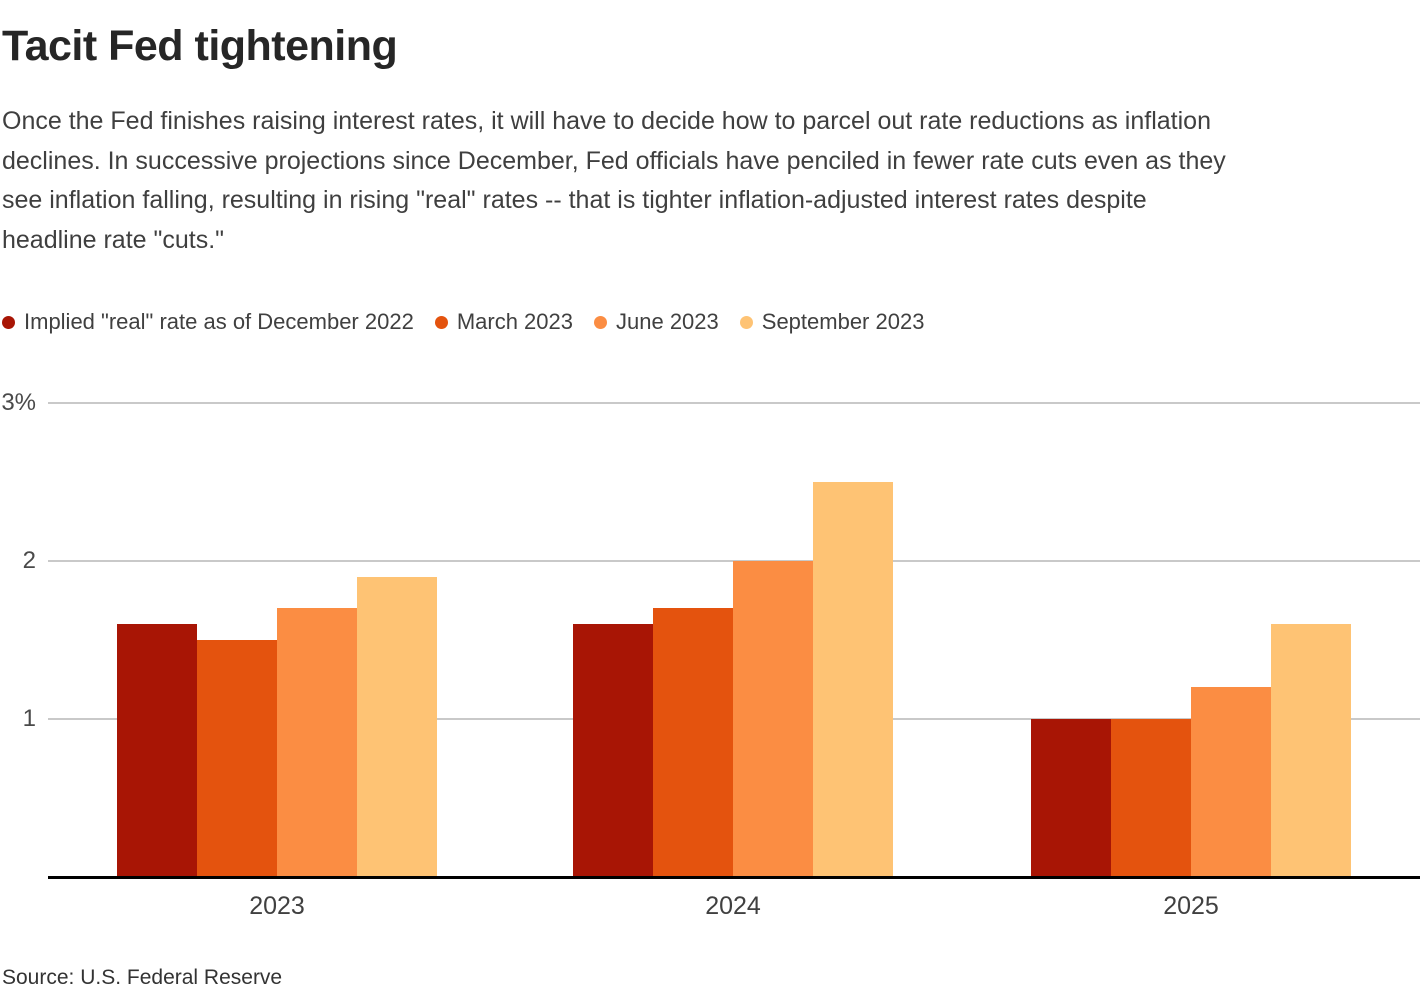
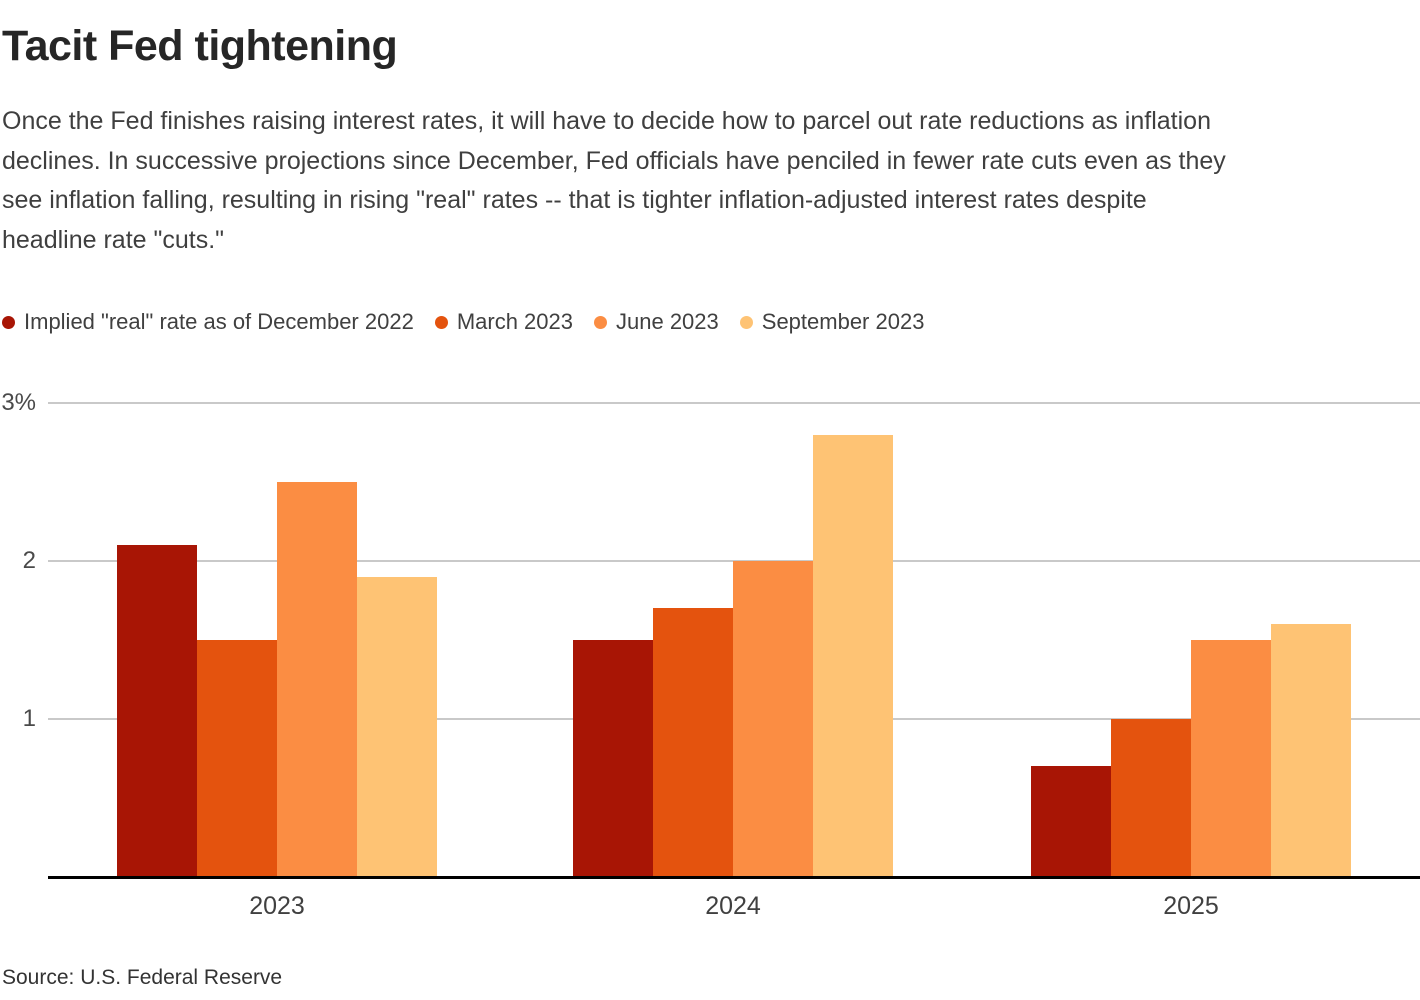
Implied "real" rate as of December 2022/2023: 1.6% -> 2.1%
June 2023/2023: 1.7% -> 2.5%
Implied "real" rate as of December 2022/2024: 1.6% -> 1.5%
September 2023/2024: 2.5% -> 2.8%
Implied "real" rate as of December 2022/2025: 1.0% -> 0.7%
June 2023/2025: 1.2% -> 1.5%
